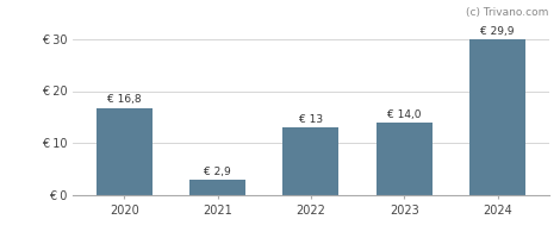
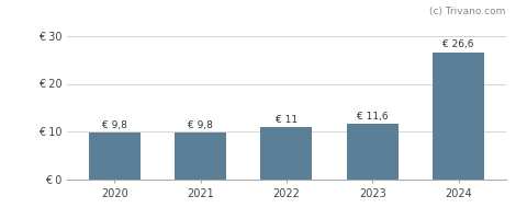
2020: 16,8 -> 9,8
2021: 2,9 -> 9,8
2022: 13 -> 11
2023: 14,0 -> 11,6
2024: 29,9 -> 26,6
